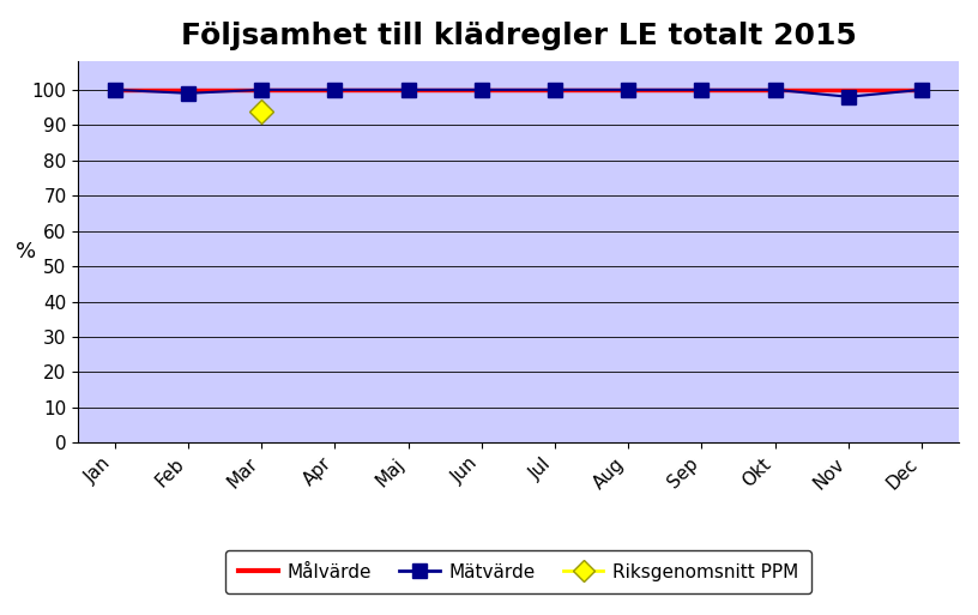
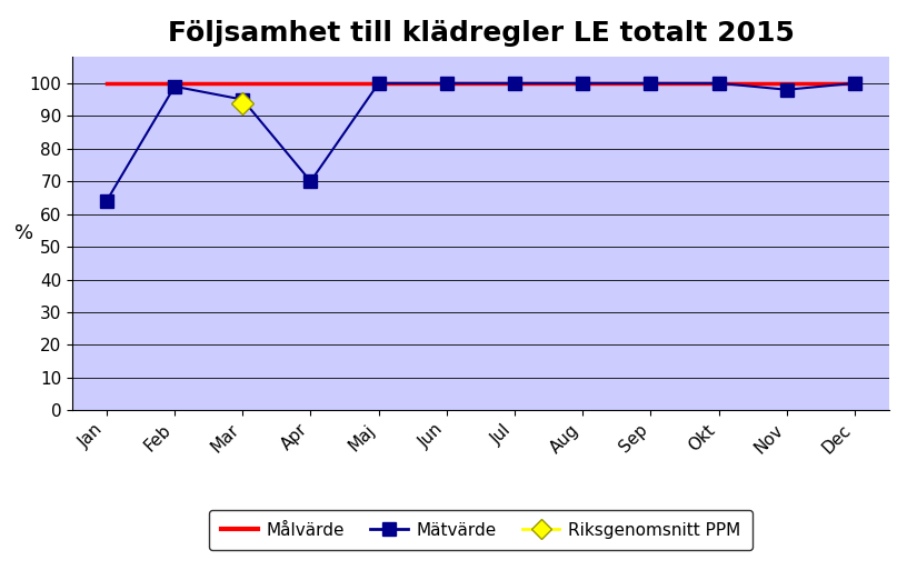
Mätvärde/Jan: 100 -> 64
Mätvärde/Mar: 100 -> 95
Mätvärde/Apr: 100 -> 70
